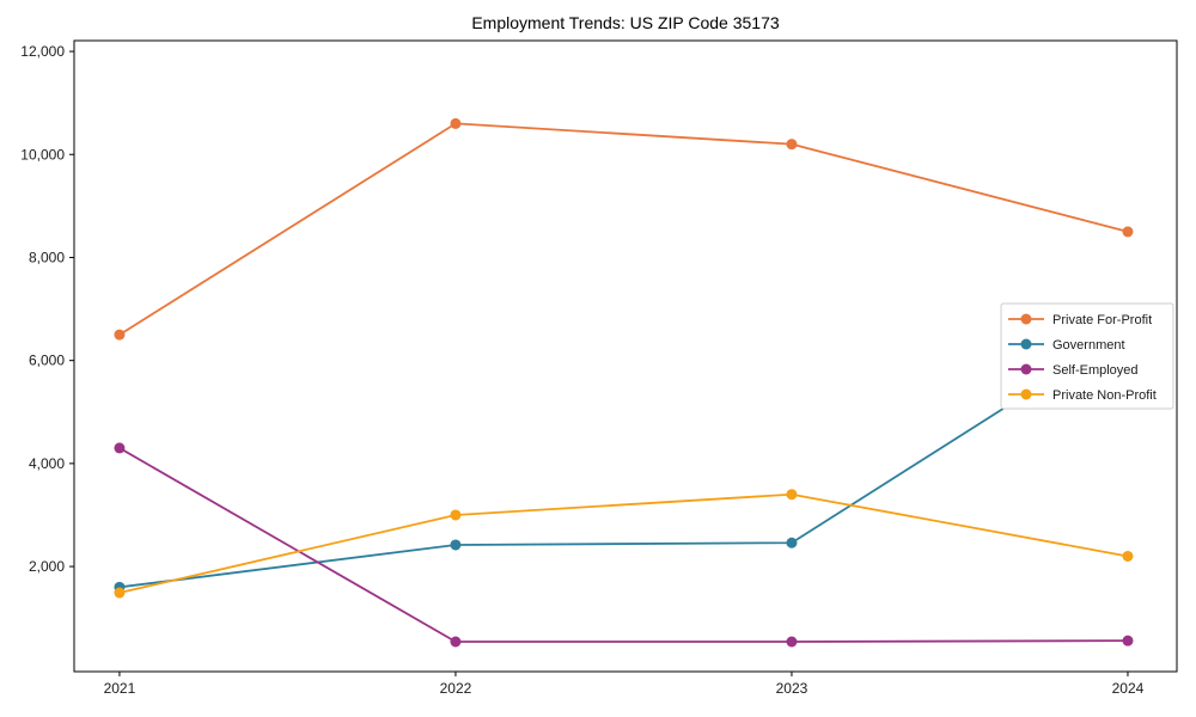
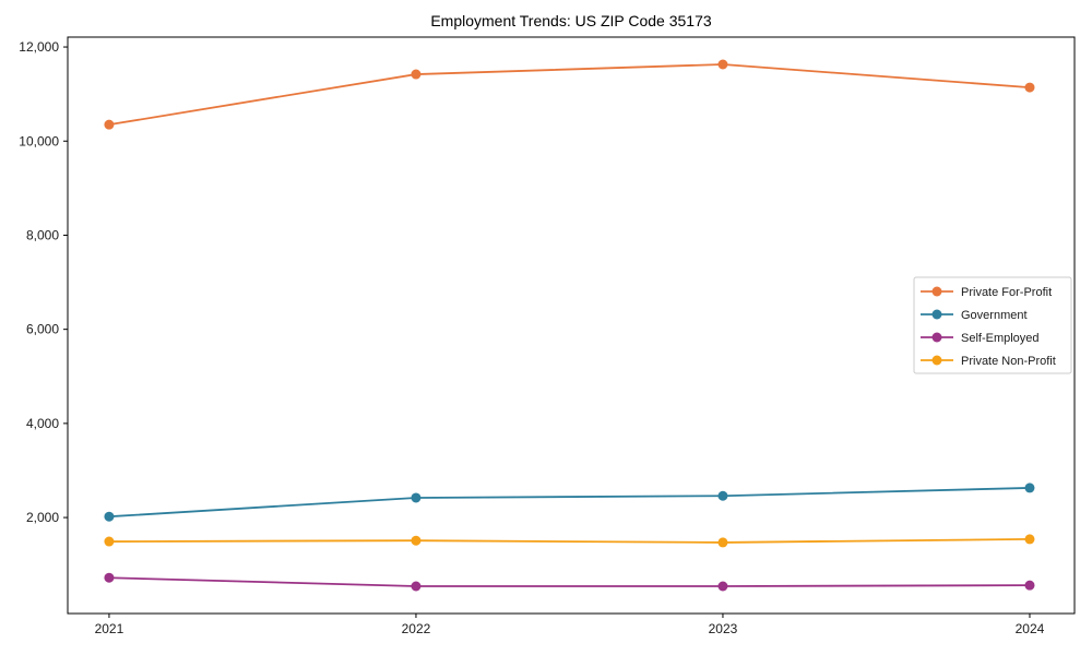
Private For-Profit/2021: 6500 -> 10400
Government/2021: 1600 -> 2000
Self-Employed/2021: 4300 -> 700
Private For-Profit/2022: 10600 -> 11400
Private Non-Profit/2022: 3000 -> 1500
Private For-Profit/2023: 10200 -> 11600
Private Non-Profit/2023: 3400 -> 1500
Private For-Profit/2024: 8500 -> 11100
Government/2024: 6600 -> 2600
Private Non-Profit/2024: 2200 -> 1500
